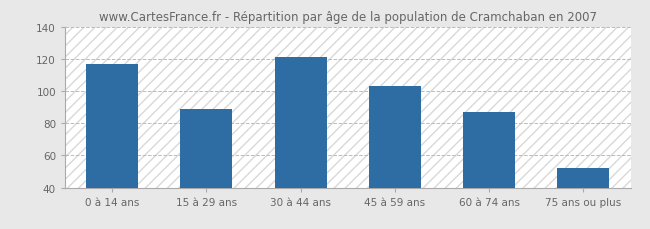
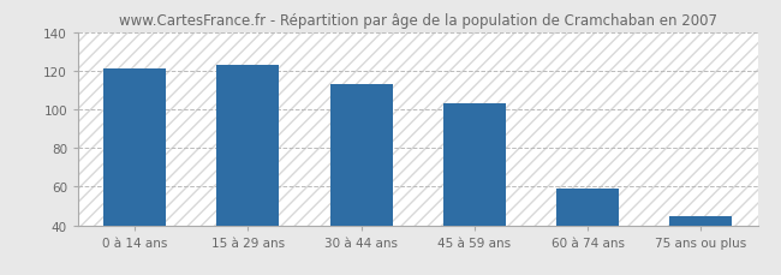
0 à 14 ans: 117 -> 121
15 à 29 ans: 89 -> 123
30 à 44 ans: 121 -> 113
60 à 74 ans: 87 -> 59
75 ans ou plus: 52 -> 45
